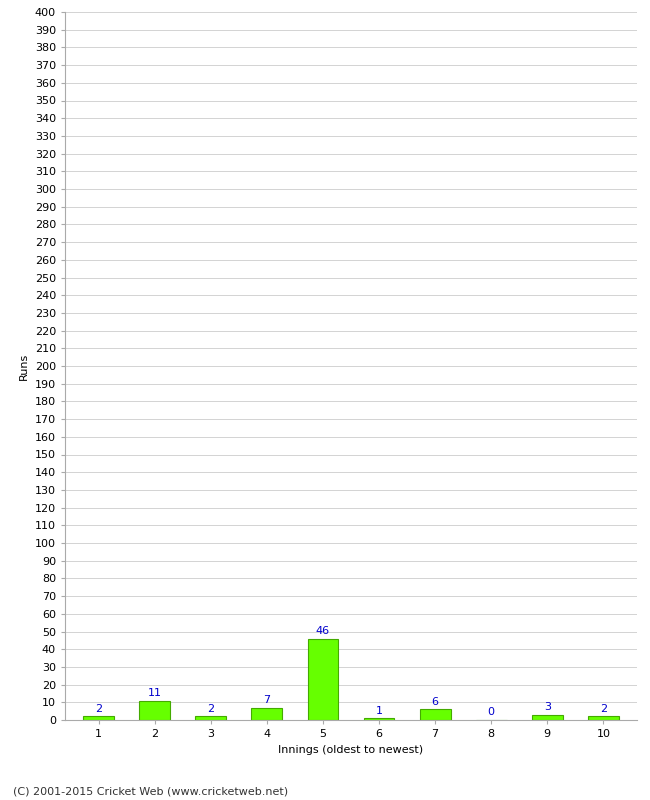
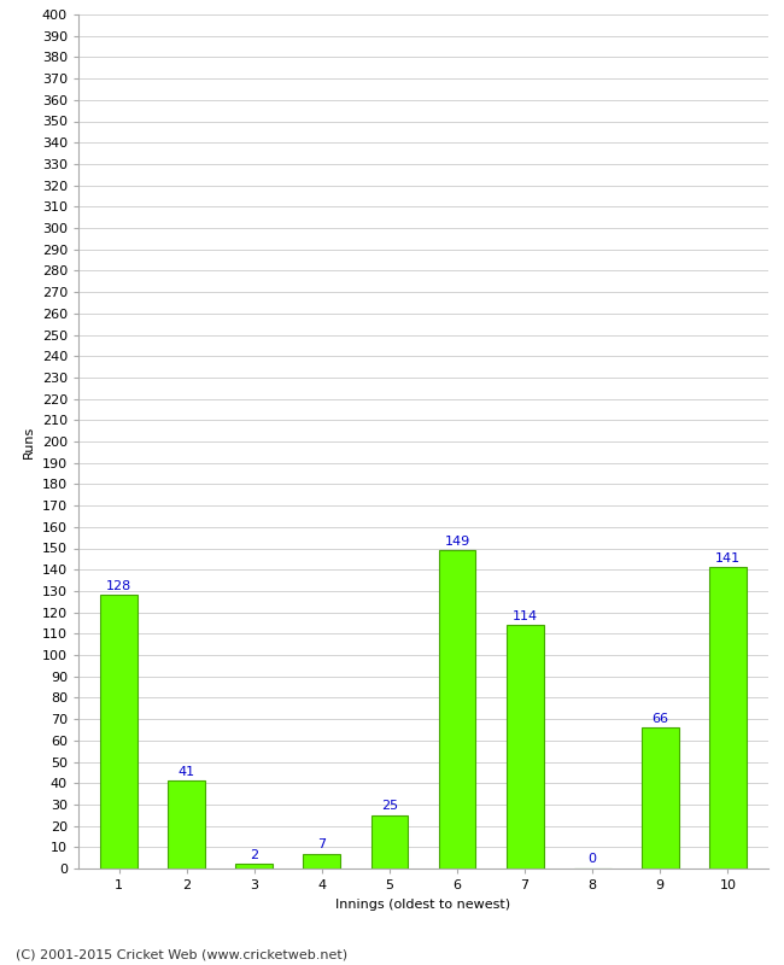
1: 2 -> 128
2: 11 -> 41
5: 46 -> 25
6: 1 -> 149
7: 6 -> 114
9: 3 -> 66
10: 2 -> 141
